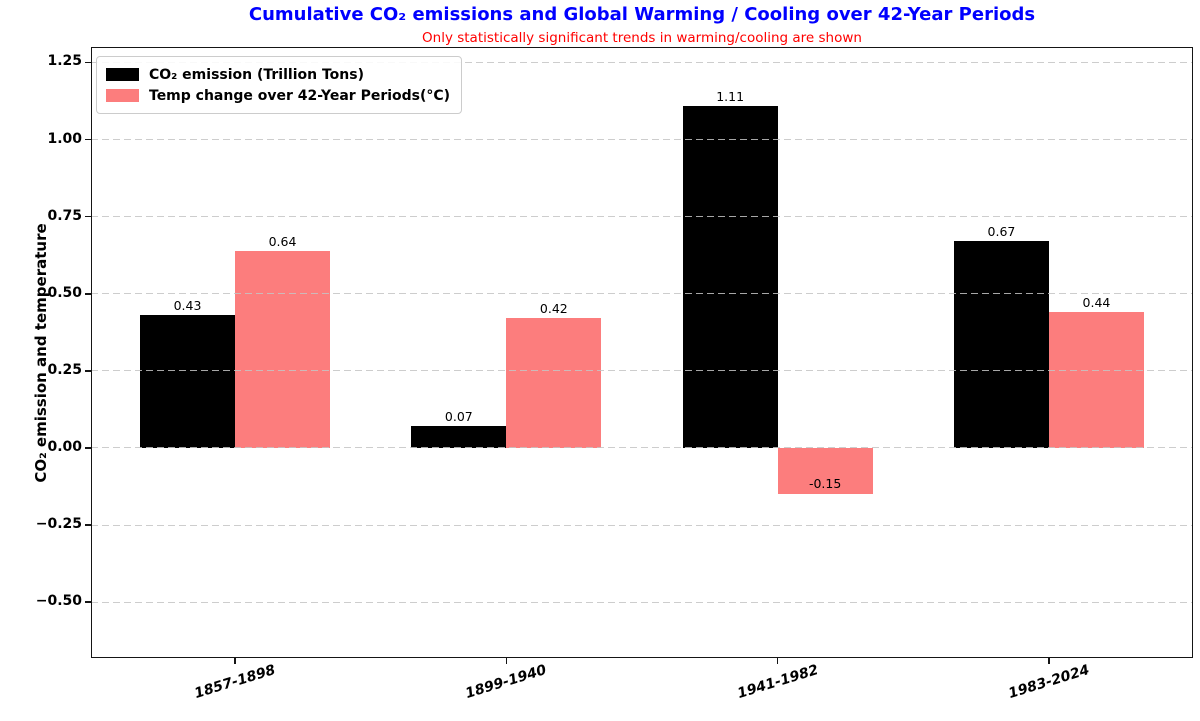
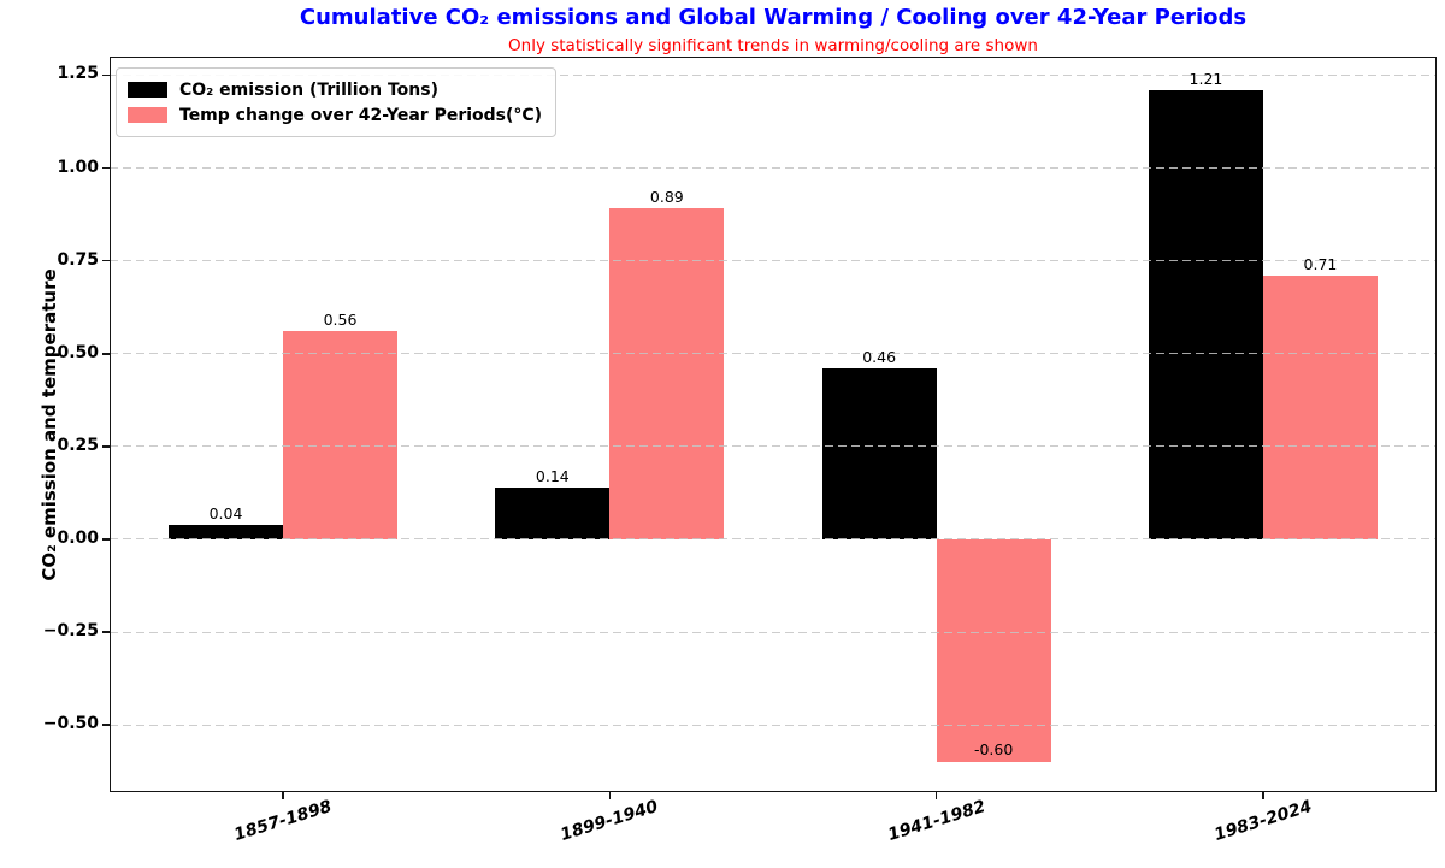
CO₂ emission (Trillion Tons)/1857-1898: 0.43 -> 0.04
Temp change over 42-Year Periods(°C)/1857-1898: 0.64 -> 0.56
CO₂ emission (Trillion Tons)/1899-1940: 0.07 -> 0.14
Temp change over 42-Year Periods(°C)/1899-1940: 0.42 -> 0.89
CO₂ emission (Trillion Tons)/1941-1982: 1.11 -> 0.46
Temp change over 42-Year Periods(°C)/1941-1982: -0.15 -> -0.60
CO₂ emission (Trillion Tons)/1983-2024: 0.67 -> 1.21
Temp change over 42-Year Periods(°C)/1983-2024: 0.44 -> 0.71
